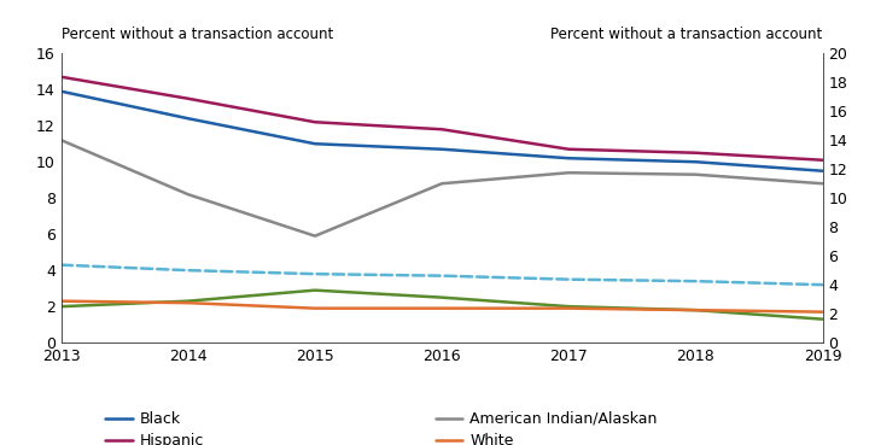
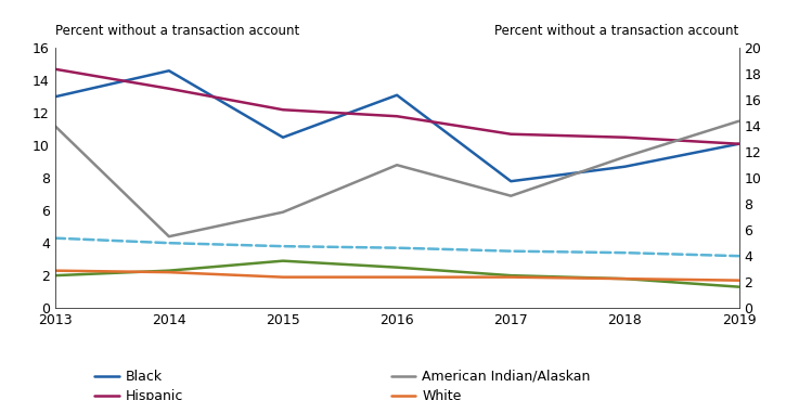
Black/2013: 13.9 -> 13.0
Black/2014: 12.4 -> 14.6
American Indian/Alaskan/2014: 8.2 -> 4.4
Black/2015: 11.0 -> 10.5
Black/2016: 10.7 -> 13.1
Black/2017: 10.2 -> 7.8
American Indian/Alaskan/2017: 9.4 -> 6.9
Black/2018: 10.0 -> 8.7
Black/2019: 9.5 -> 10.1
American Indian/Alaskan/2019: 8.8 -> 11.5
